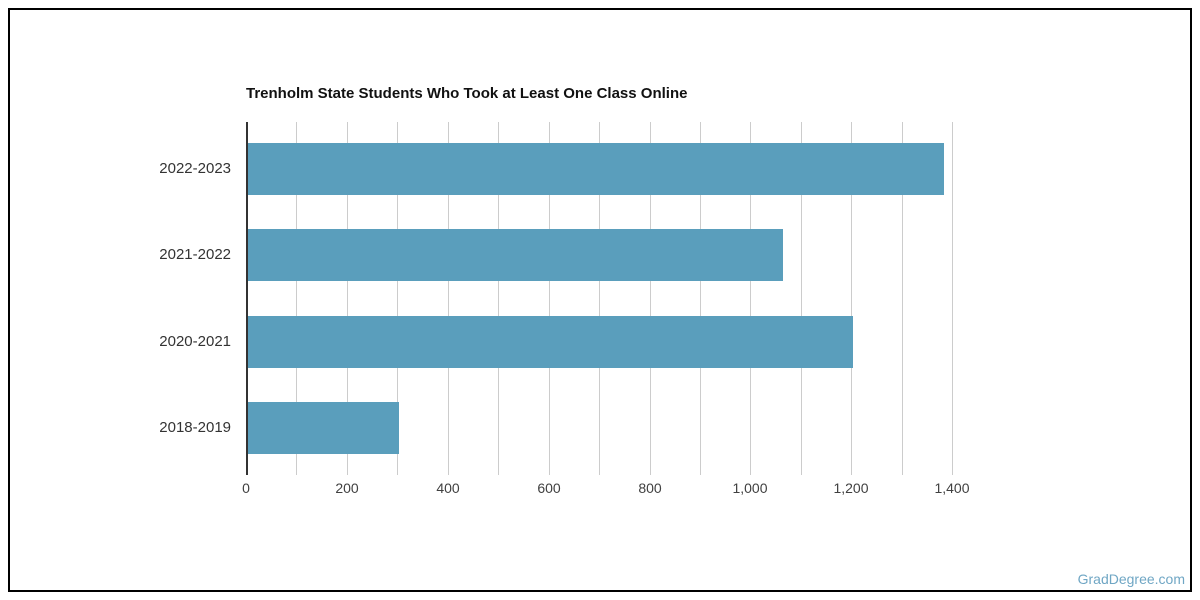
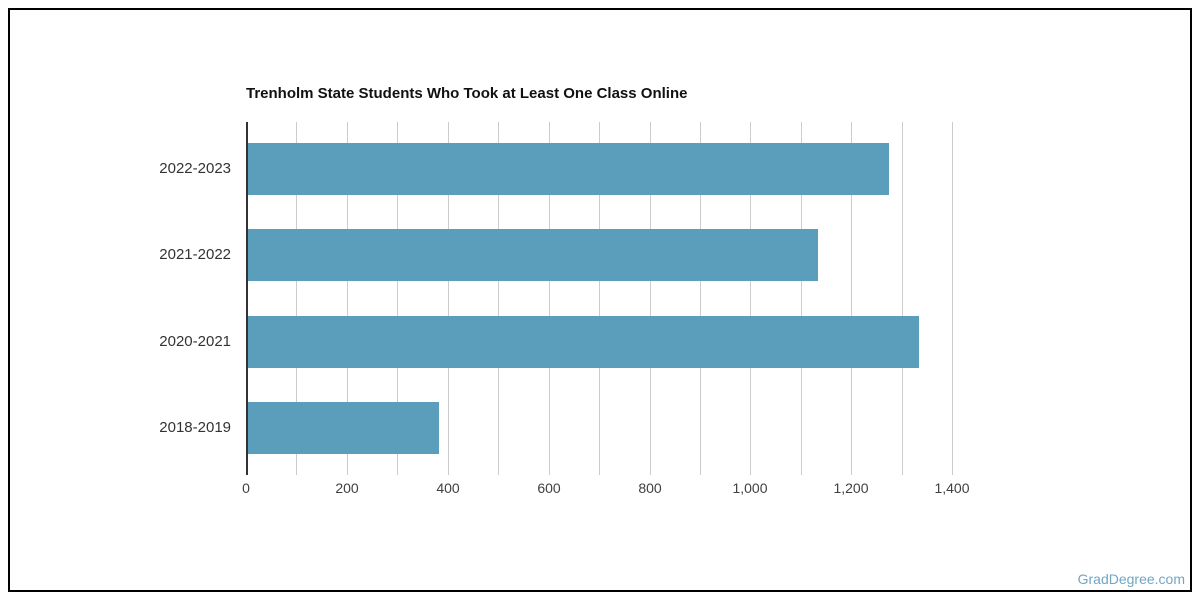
2022-2023: 1380 -> 1270
2021-2022: 1060 -> 1130
2020-2021: 1200 -> 1330
2018-2019: 300 -> 380
